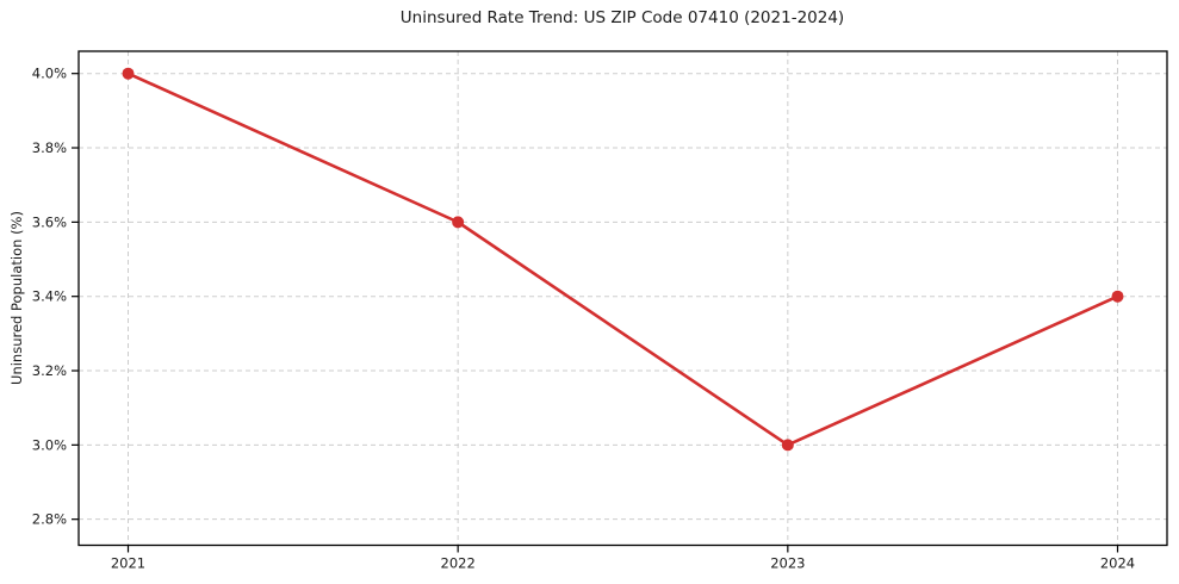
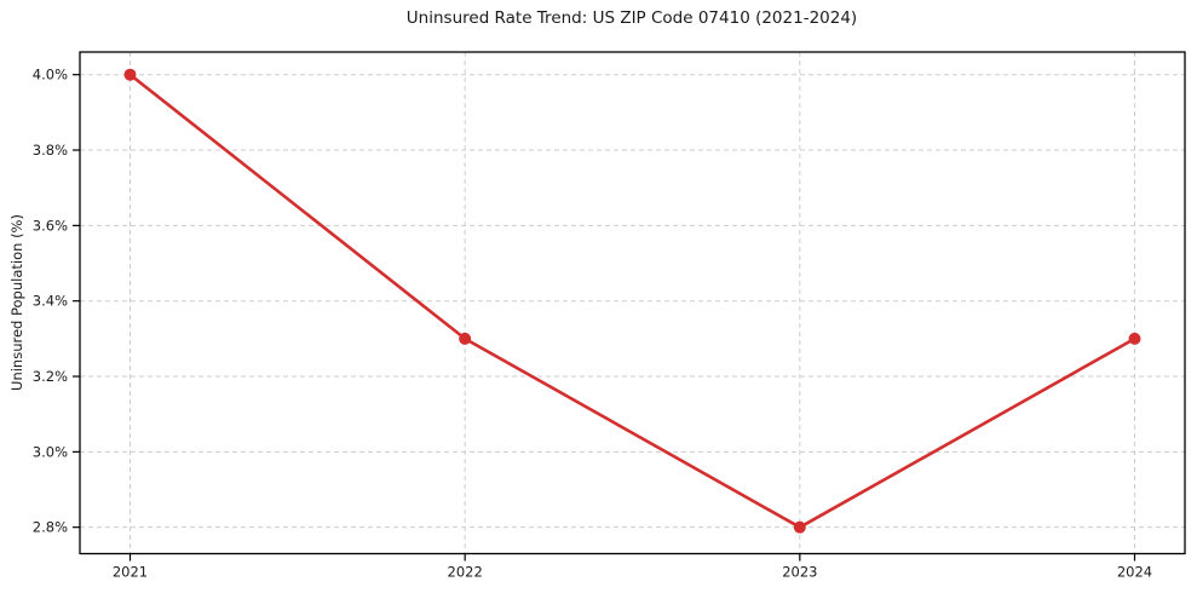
2022: 3.6% -> 3.3%
2023: 3.0% -> 2.8%
2024: 3.4% -> 3.3%
